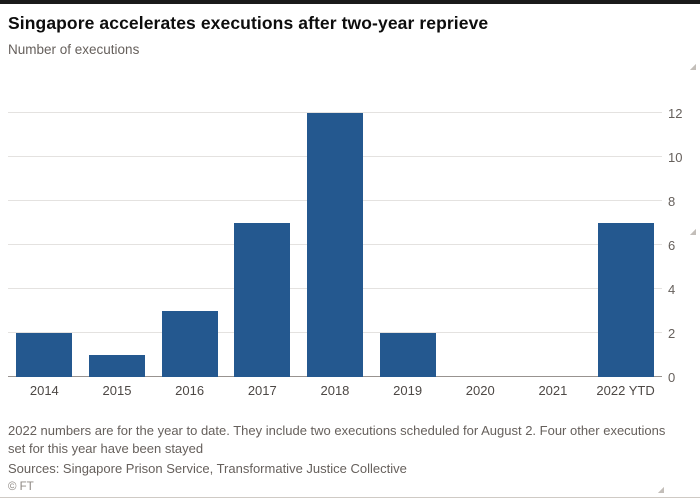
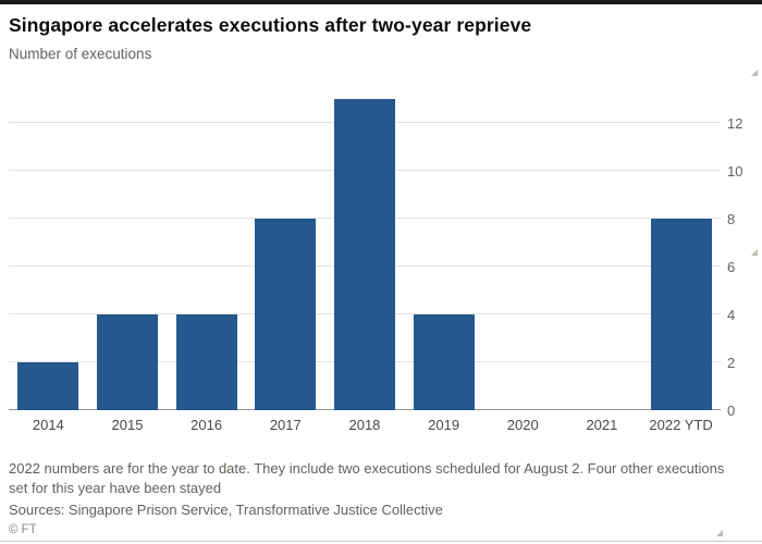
2015: 1 -> 4
2016: 3 -> 4
2017: 7 -> 8
2018: 12 -> 13
2019: 2 -> 4
2022 YTD: 7 -> 8
